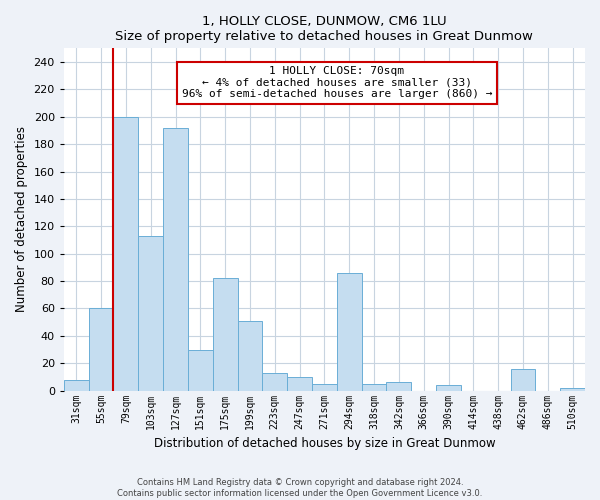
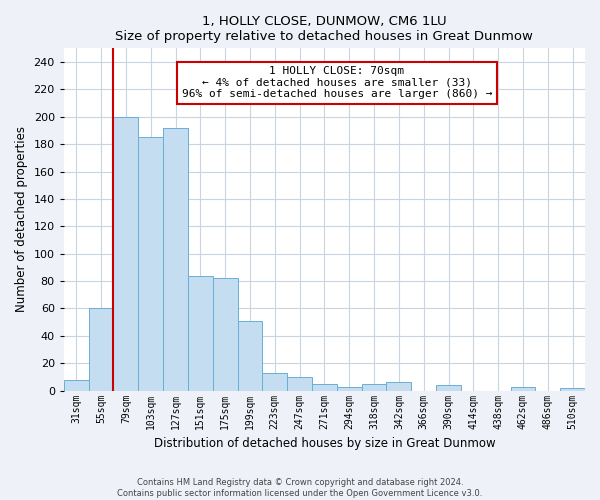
103sqm: 113 -> 185
151sqm: 30 -> 84
294sqm: 86 -> 3
462sqm: 16 -> 3
